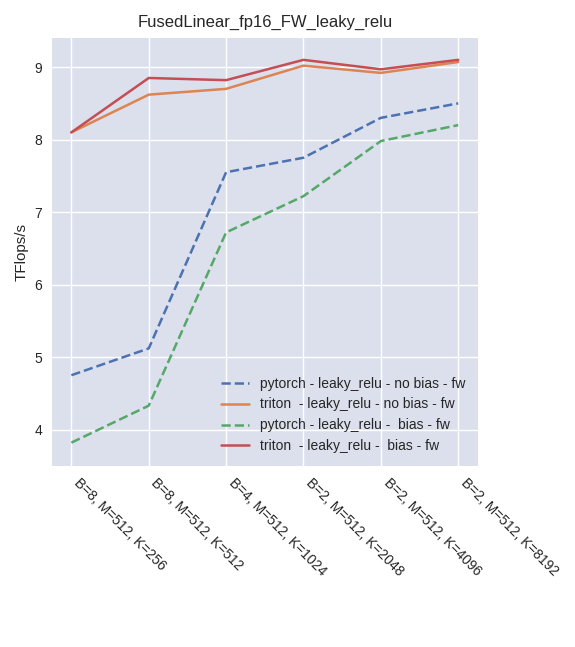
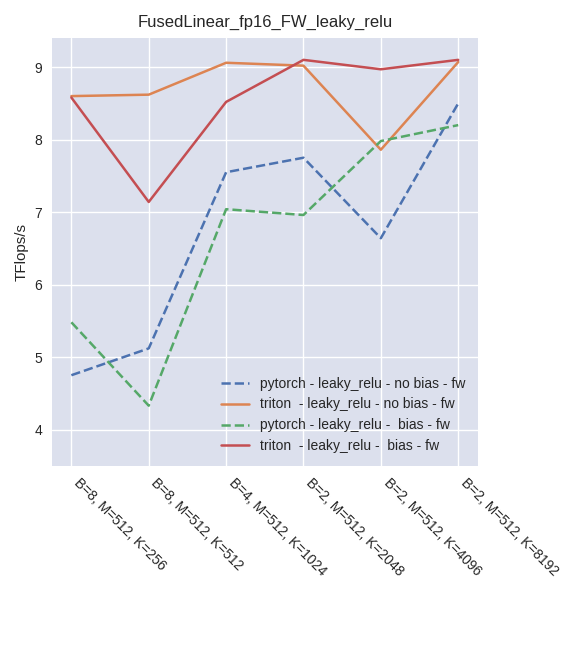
triton - leaky_relu - no bias - fw/B=8, M=512, K=256: 8.10 -> 8.60
pytorch - leaky_relu - bias - fw/B=8, M=512, K=256: 3.82 -> 5.48
triton - leaky_relu - bias - fw/B=8, M=512, K=256: 8.10 -> 8.58
triton - leaky_relu - bias - fw/B=8, M=512, K=512: 8.85 -> 7.14
triton - leaky_relu - no bias - fw/B=4, M=512, K=1024: 8.70 -> 9.06
pytorch - leaky_relu - bias - fw/B=4, M=512, K=1024: 6.72 -> 7.04
triton - leaky_relu - bias - fw/B=4, M=512, K=1024: 8.82 -> 8.52
pytorch - leaky_relu - bias - fw/B=2, M=512, K=2048: 7.22 -> 6.96
pytorch - leaky_relu - no bias - fw/B=2, M=512, K=4096: 8.30 -> 6.64
triton - leaky_relu - no bias - fw/B=2, M=512, K=4096: 8.92 -> 7.86
